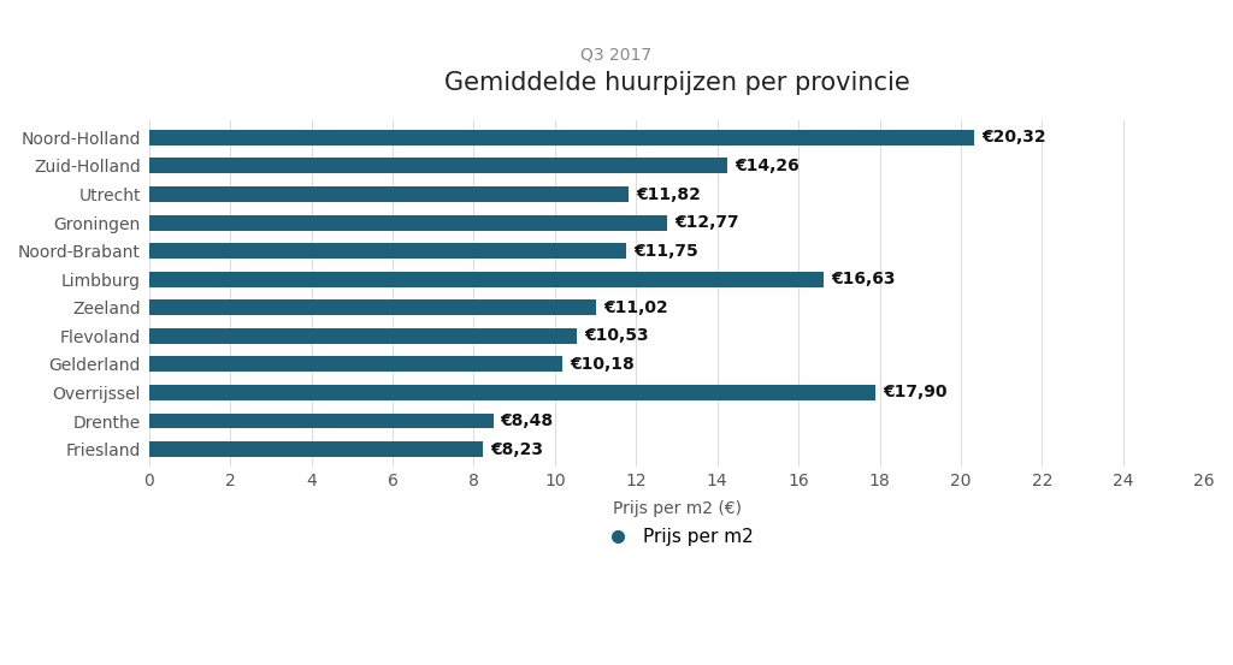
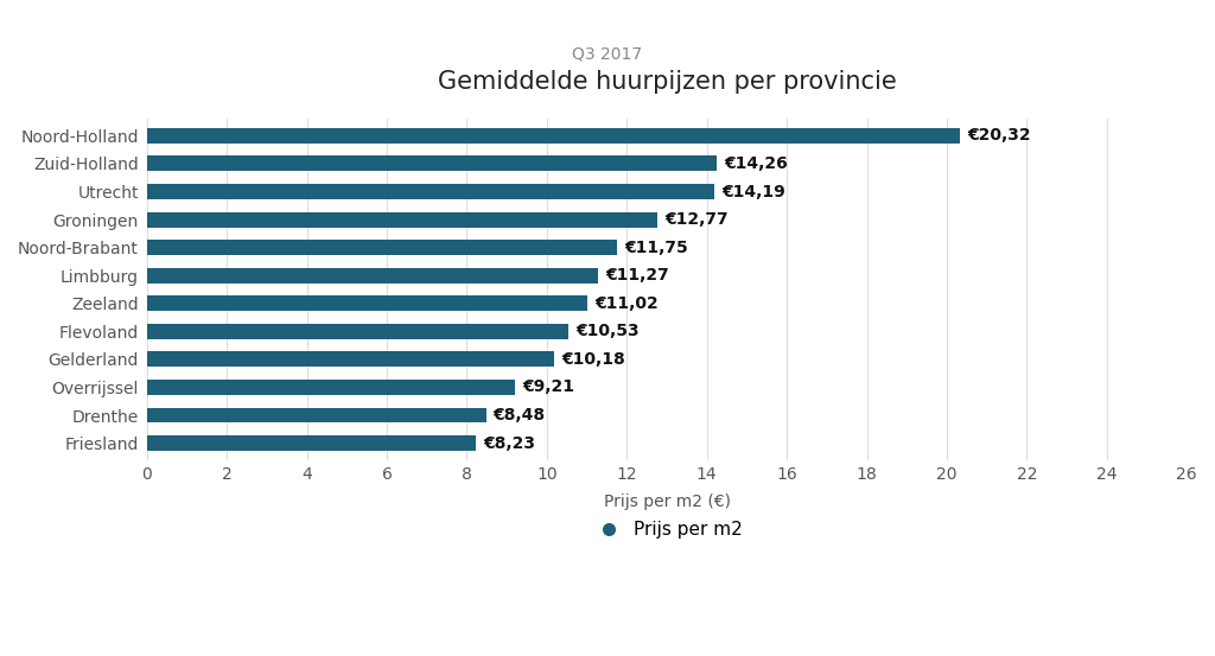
Utrecht: €11,82 -> €14,19
Limbburg: €16,63 -> €11,27
Overrijssel: €17,90 -> €9,21
